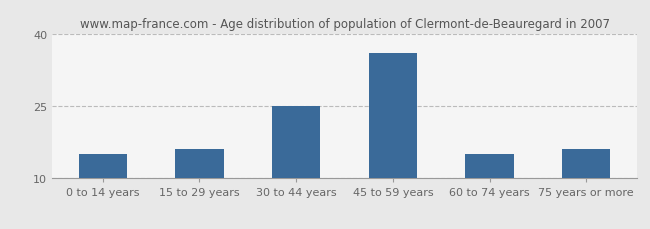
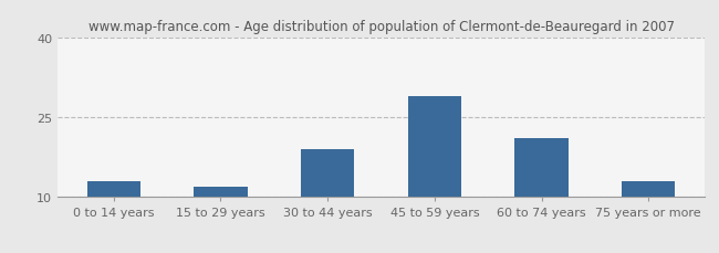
0 to 14 years: 15 -> 13
15 to 29 years: 16 -> 12
30 to 44 years: 25 -> 19
45 to 59 years: 36 -> 29
60 to 74 years: 15 -> 21
75 years or more: 16 -> 13
